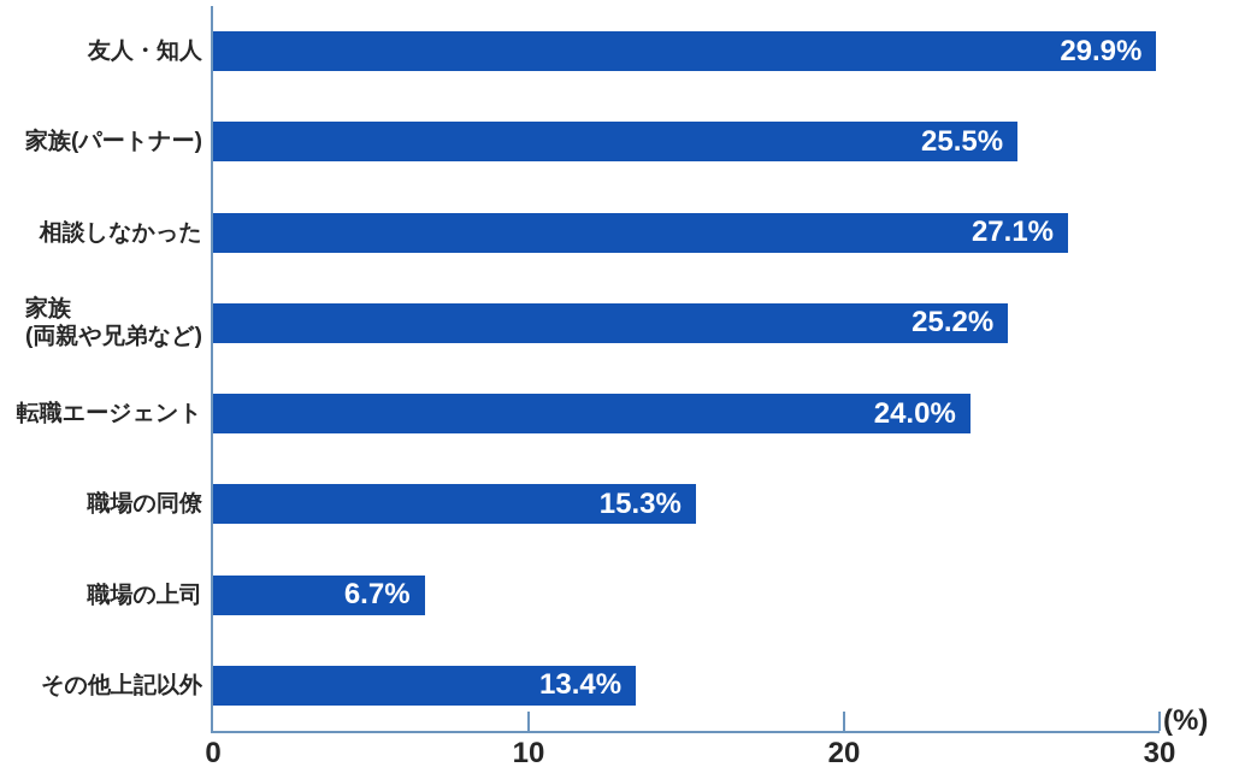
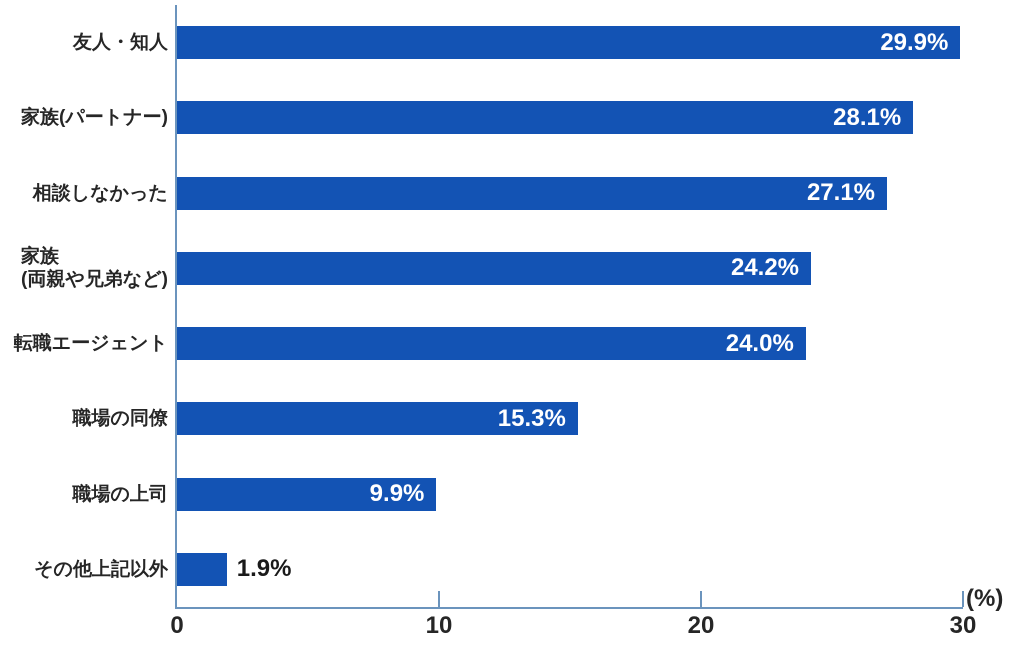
家族(パートナー): 25.5% -> 28.1%
家族 (両親や兄弟など): 25.2% -> 24.2%
職場の上司: 6.7% -> 9.9%
その他上記以外: 13.4% -> 1.9%
